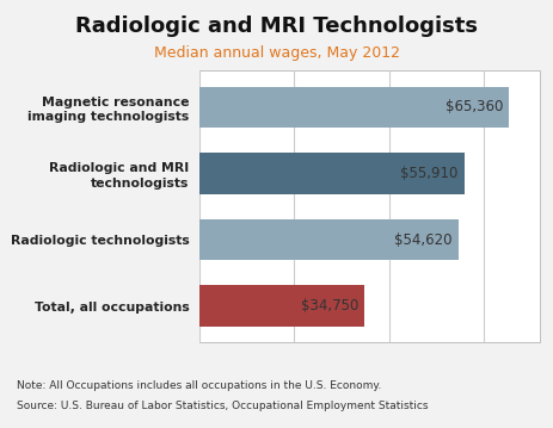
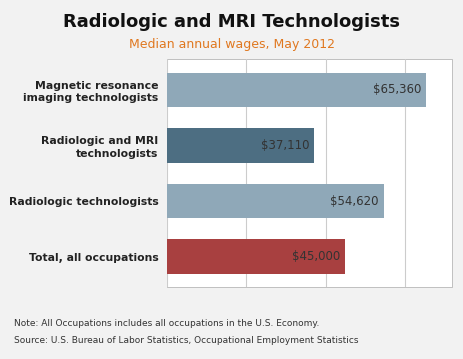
Radiologic and MRI technologists: $55,910 -> $37,110
Total, all occupations: $34,750 -> $45,000
